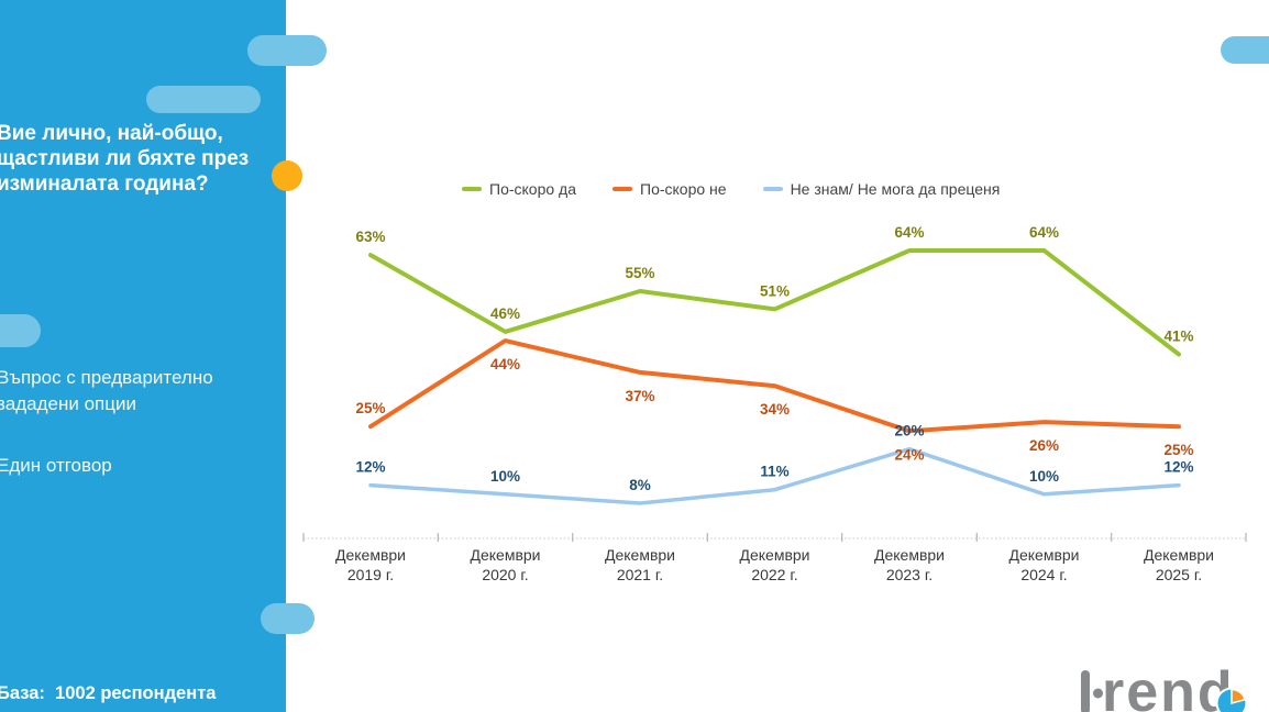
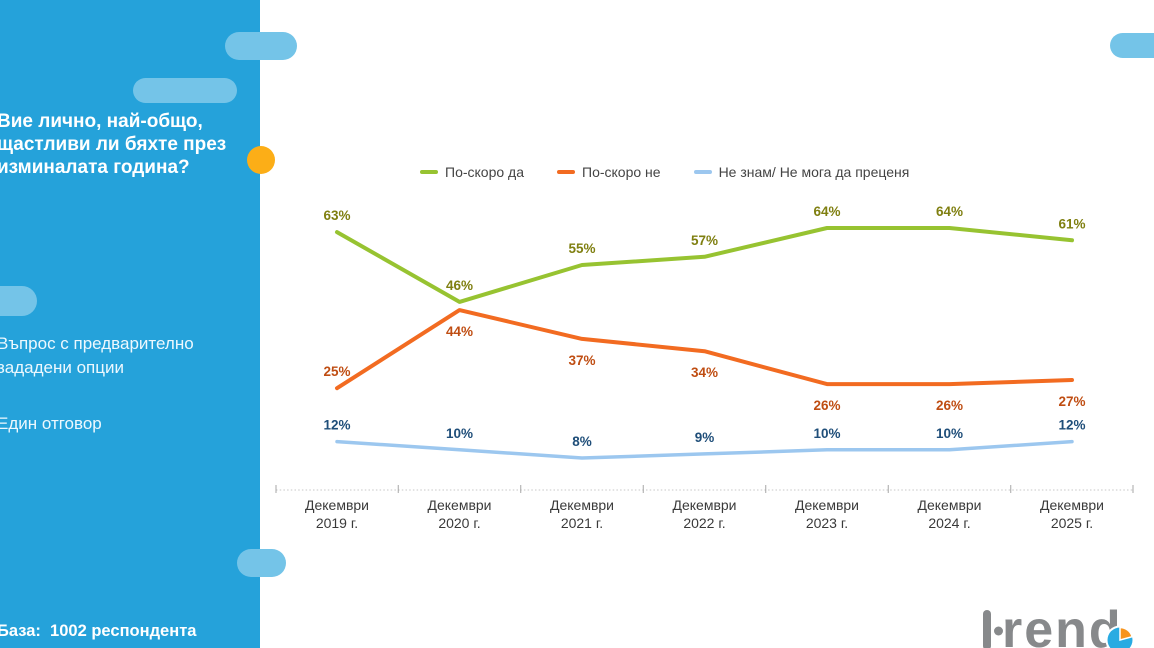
По-скоро да/Декември 2022 г.: 51% -> 57%
Не знам/ Не мога да преценя/Декември 2022 г.: 11% -> 9%
По-скоро не/Декември 2023 г.: 24% -> 26%
Не знам/ Не мога да преценя/Декември 2023 г.: 20% -> 10%
По-скоро да/Декември 2025 г.: 41% -> 61%
По-скоро не/Декември 2025 г.: 25% -> 27%
